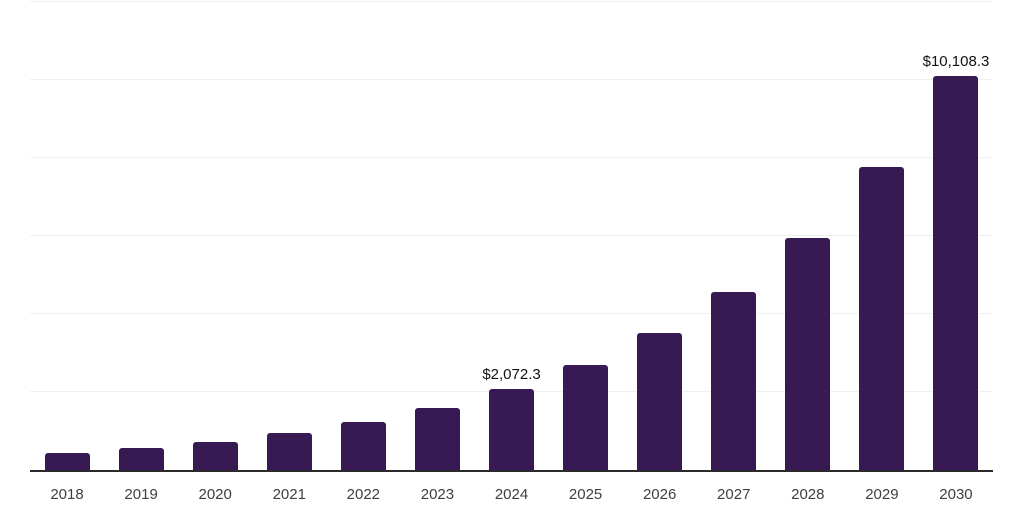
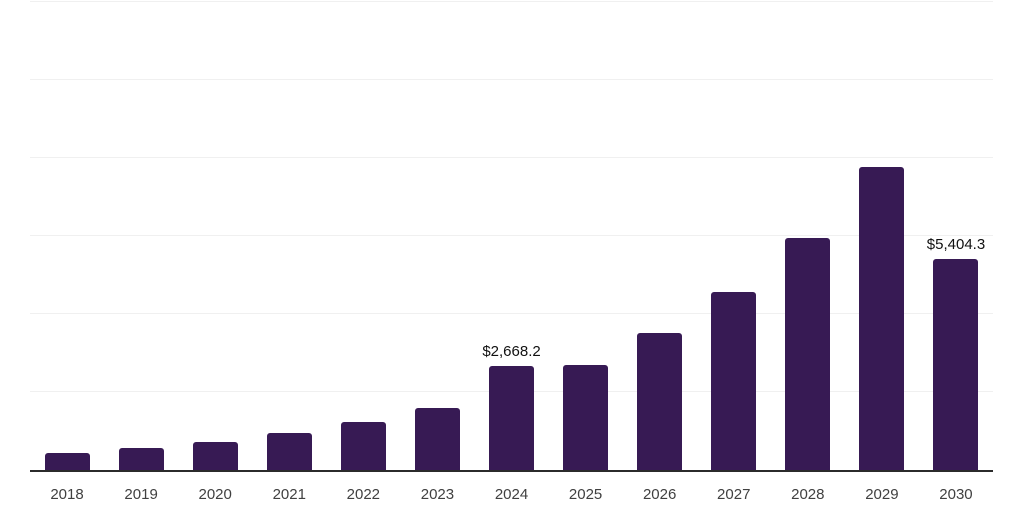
2024: $2,072.3 -> $2,668.2
2030: $10,108.3 -> $5,404.3
